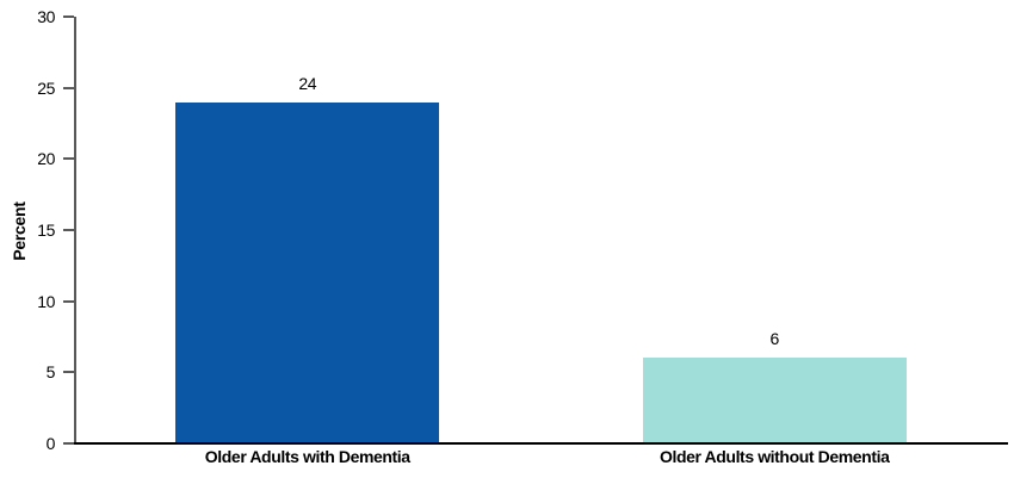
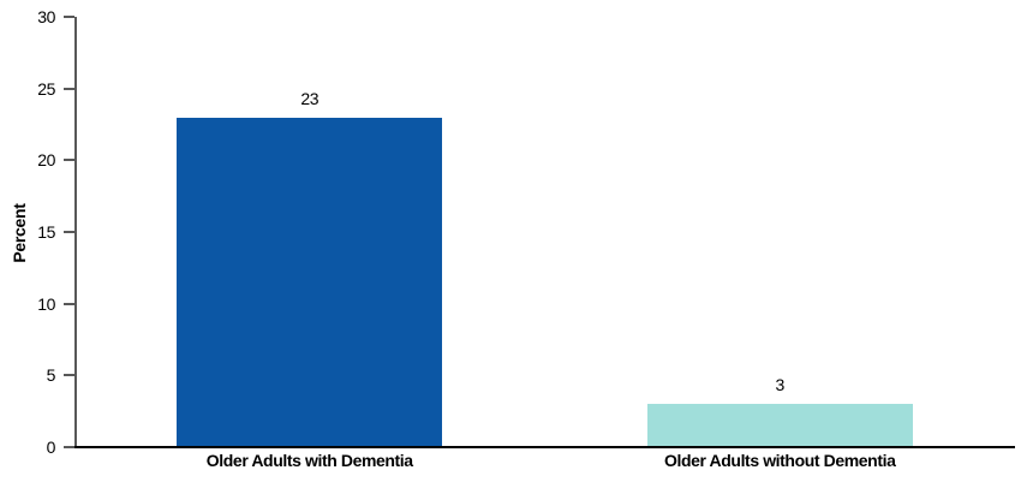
Older Adults with Dementia: 24 -> 23
Older Adults without Dementia: 6 -> 3
